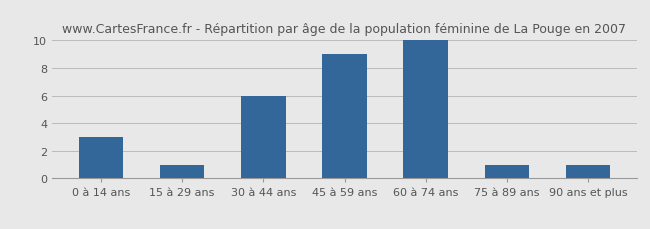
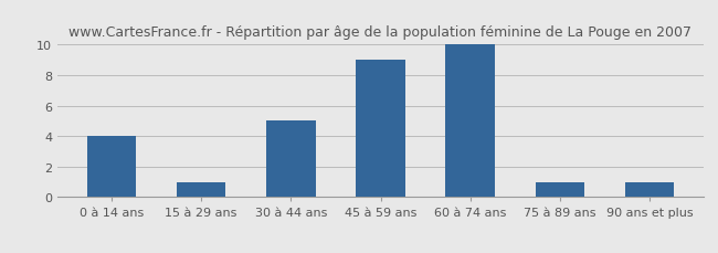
0 à 14 ans: 3 -> 4
30 à 44 ans: 6 -> 5
